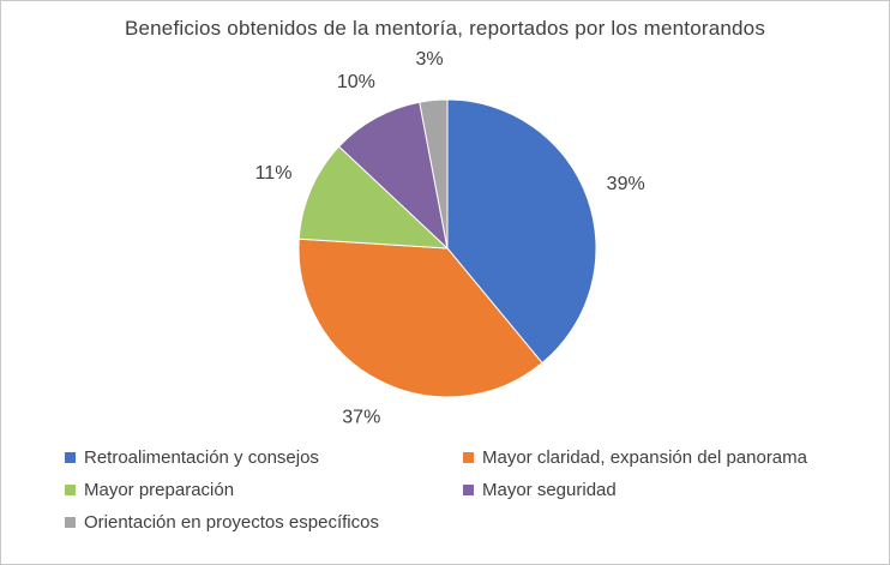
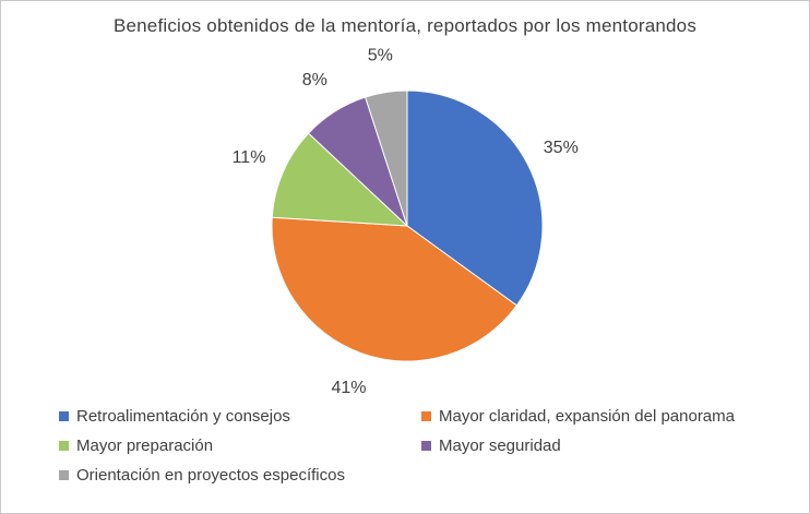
Retroalimentación y consejos: 39% -> 35%
Mayor claridad, expansión del panorama: 37% -> 41%
Mayor seguridad: 10% -> 8%
Orientación en proyectos específicos: 3% -> 5%
